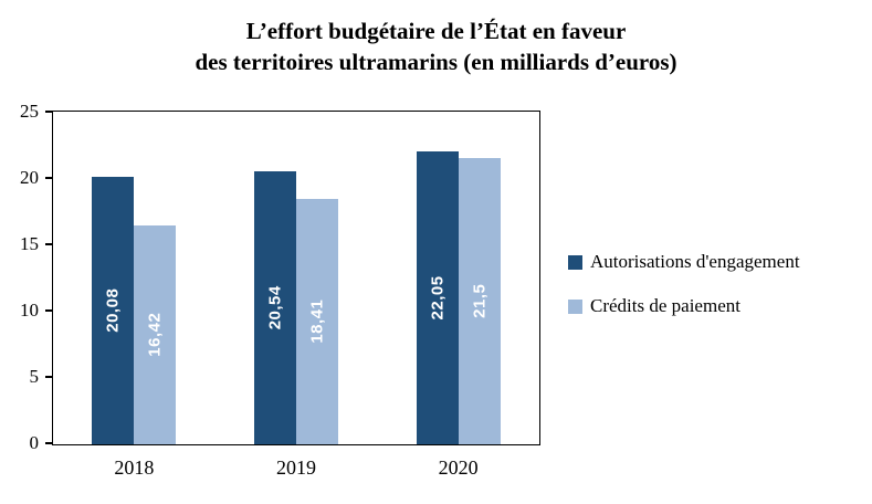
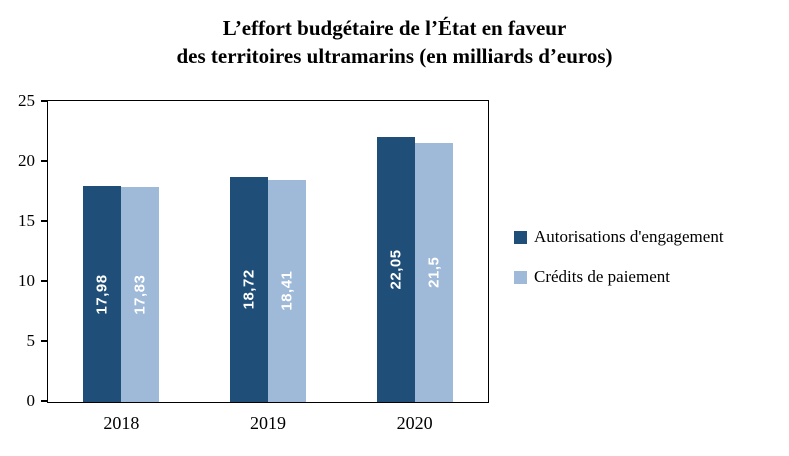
Autorisations d'engagement/2018: 20,08 -> 17,98
Crédits de paiement/2018: 16,42 -> 17,83
Autorisations d'engagement/2019: 20,54 -> 18,72
